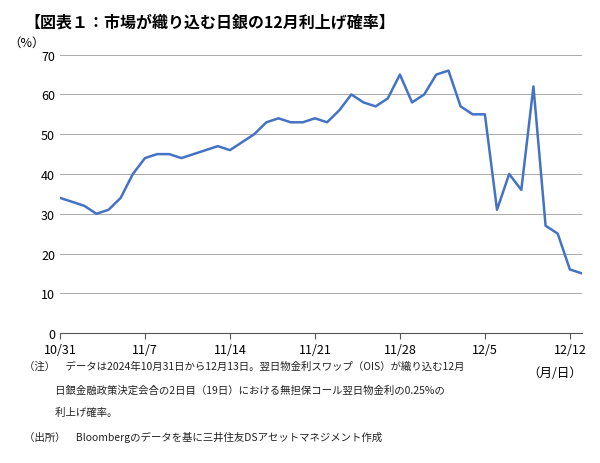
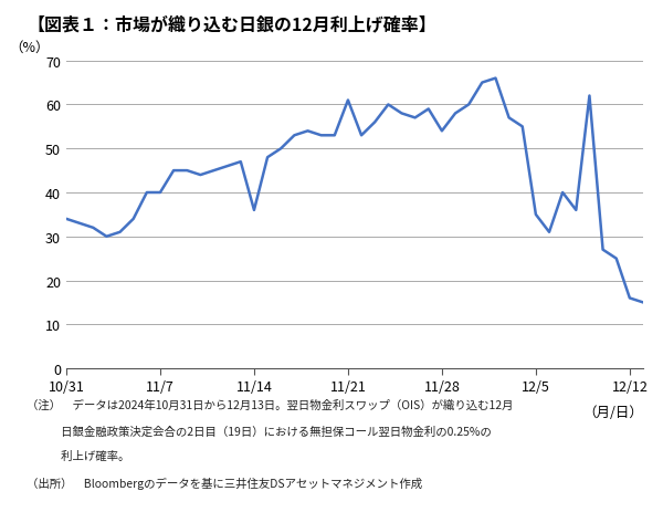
11/7: 44 -> 40
11/14: 46 -> 36
11/21: 54 -> 61
11/28: 65 -> 54
12/5: 55 -> 35
